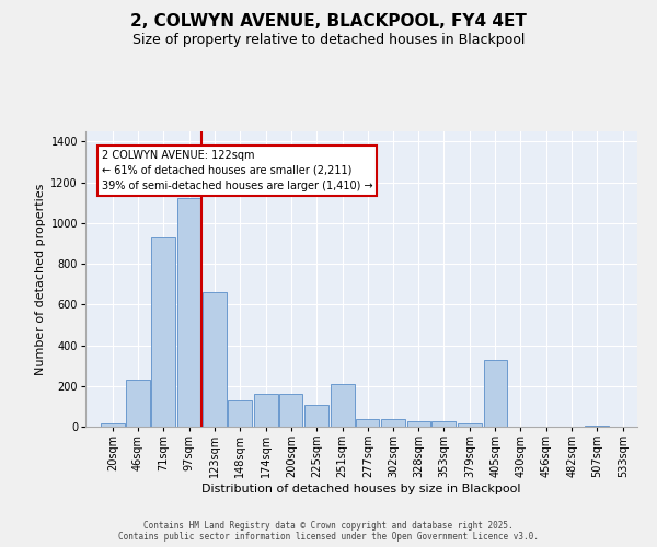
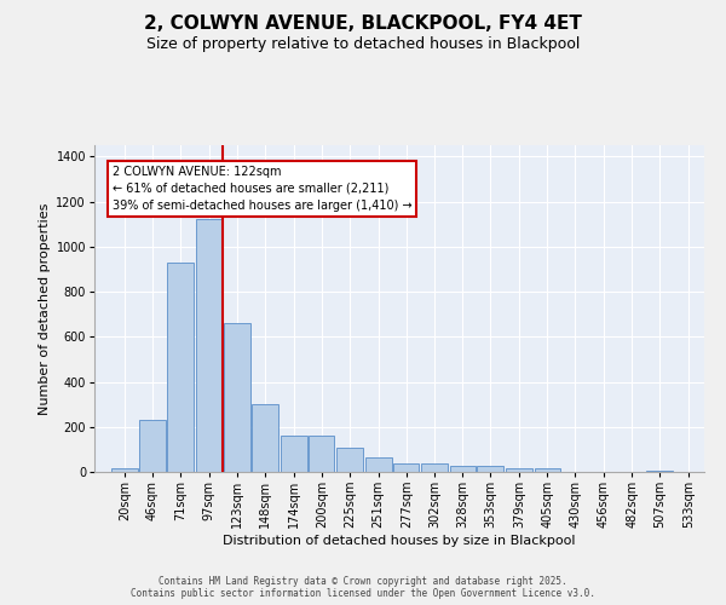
148sqm: 130 -> 300
251sqm: 210 -> 60
405sqm: 330 -> 20
